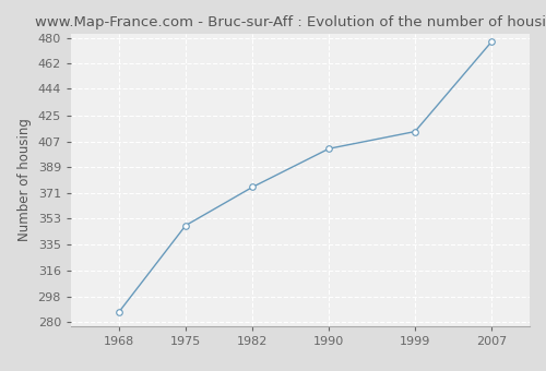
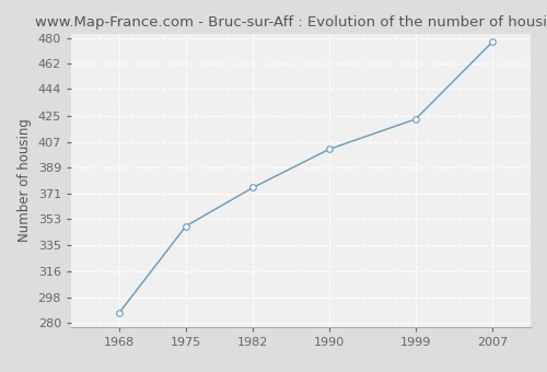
1999: 414 -> 423
